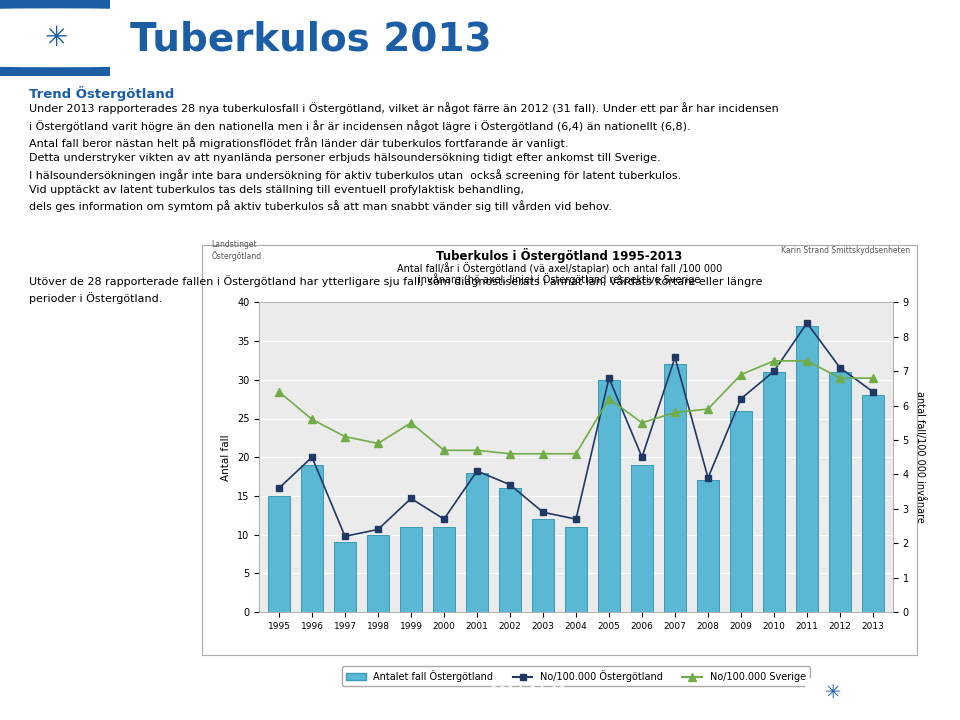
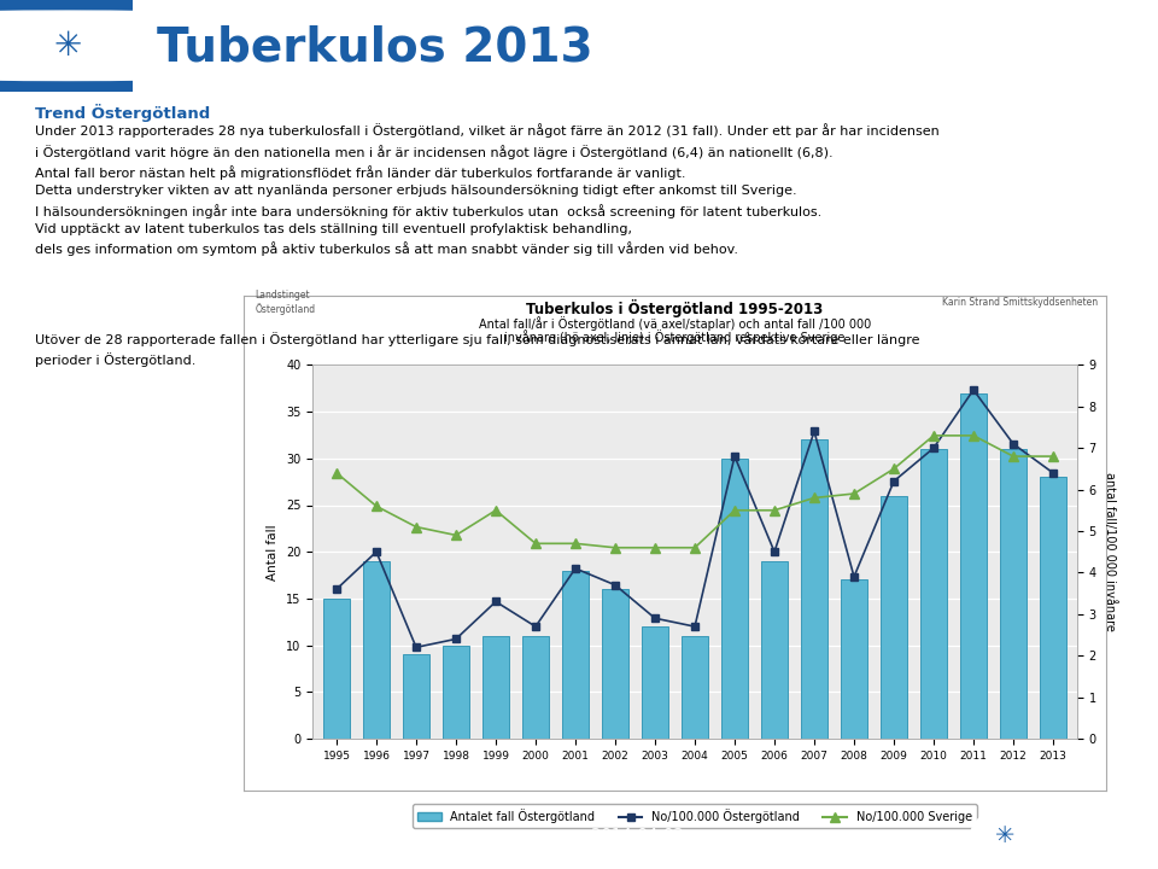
No/100.000 Sverige/2005: 6.2 -> 5.5
No/100.000 Sverige/2009: 6.9 -> 6.5
